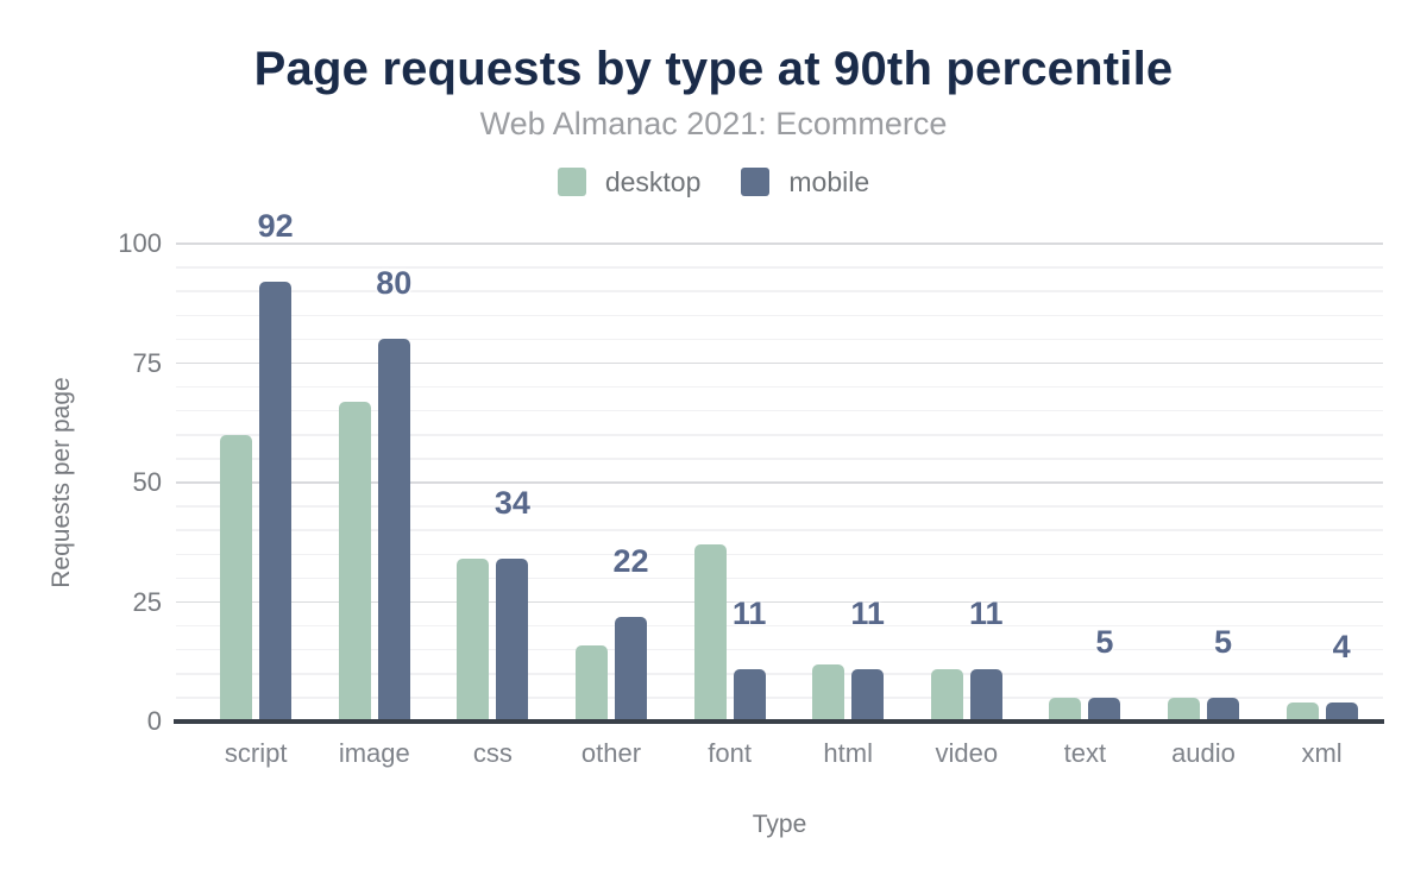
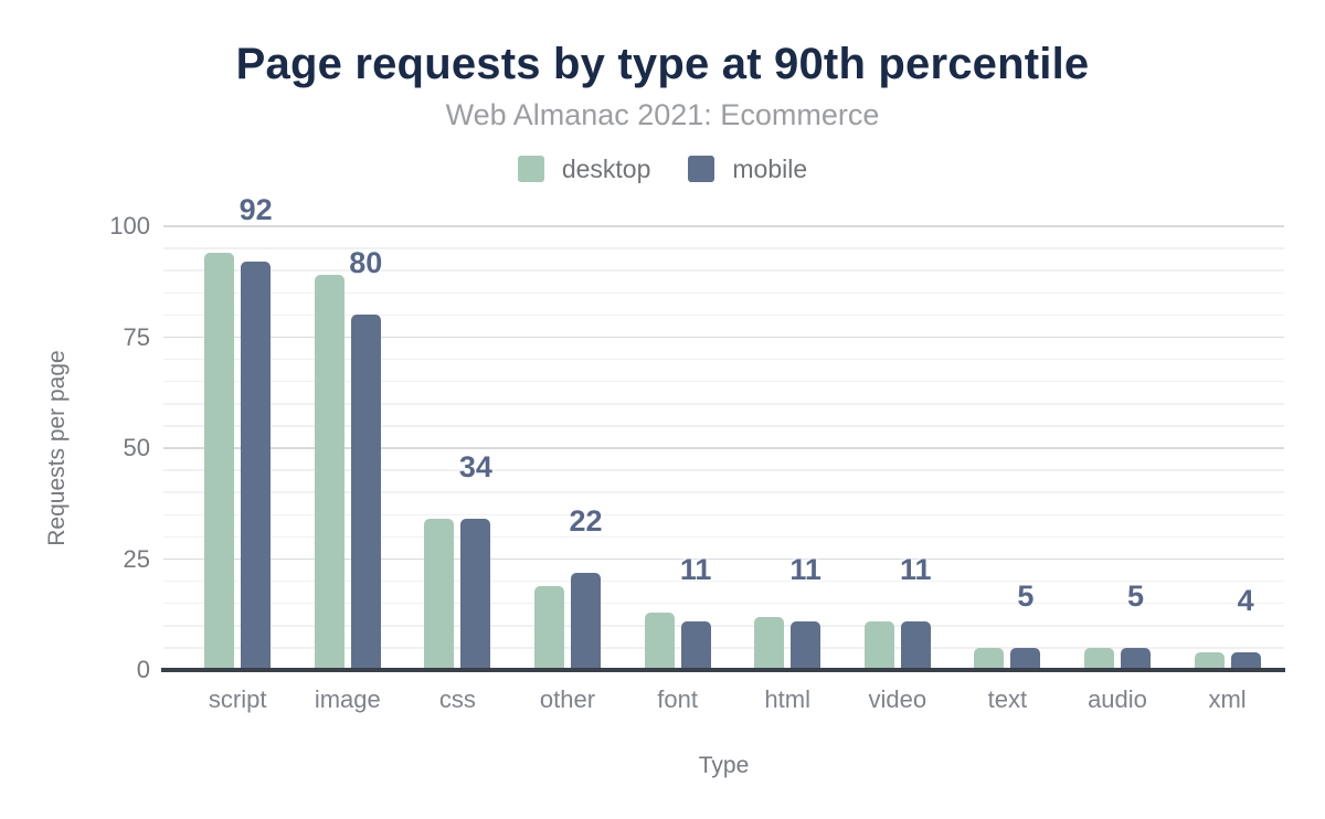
desktop/script: 60 -> 94
desktop/image: 67 -> 89
desktop/other: 16 -> 19
desktop/font: 37 -> 13
